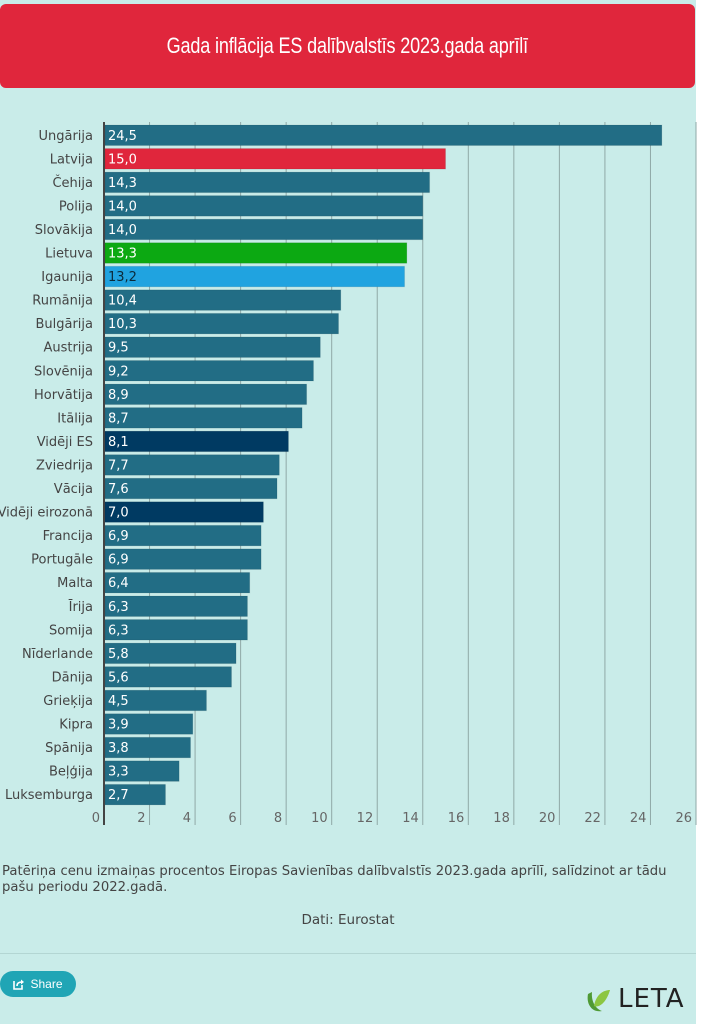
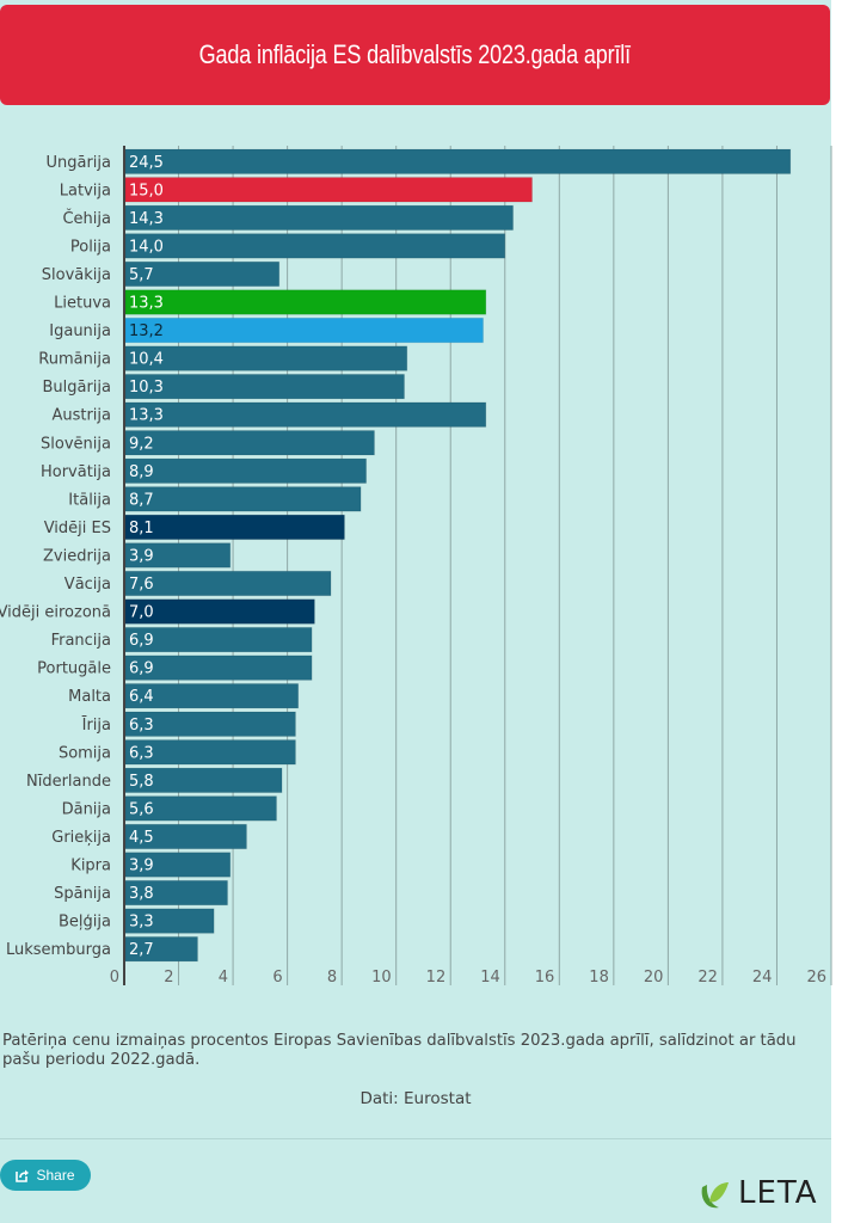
Slovākija: 14,0 -> 5,7
Austrija: 9,5 -> 13,3
Zviedrija: 7,7 -> 3,9
